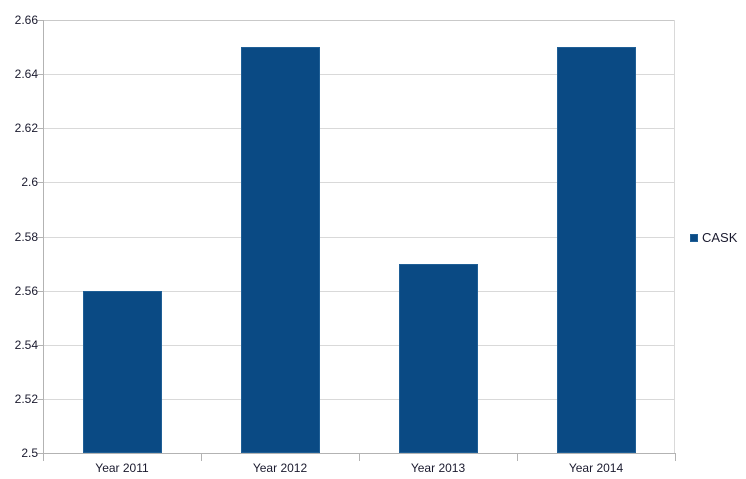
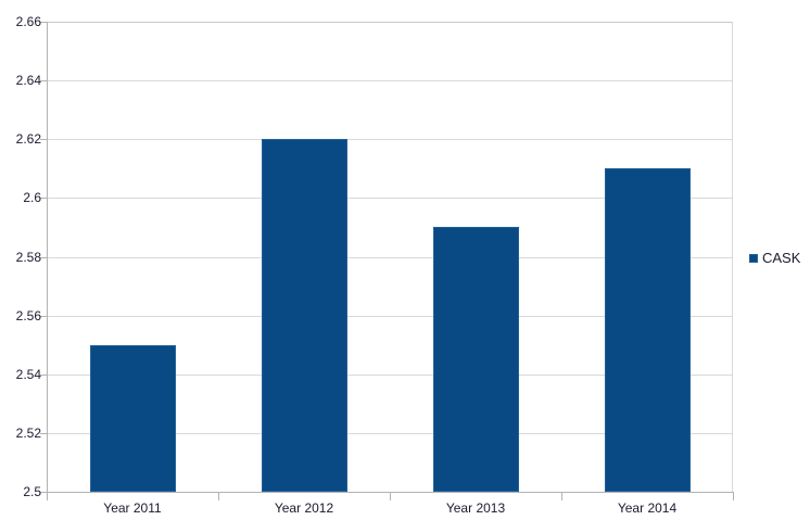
Year 2011: 2.56 -> 2.55
Year 2012: 2.65 -> 2.62
Year 2013: 2.57 -> 2.59
Year 2014: 2.65 -> 2.61
